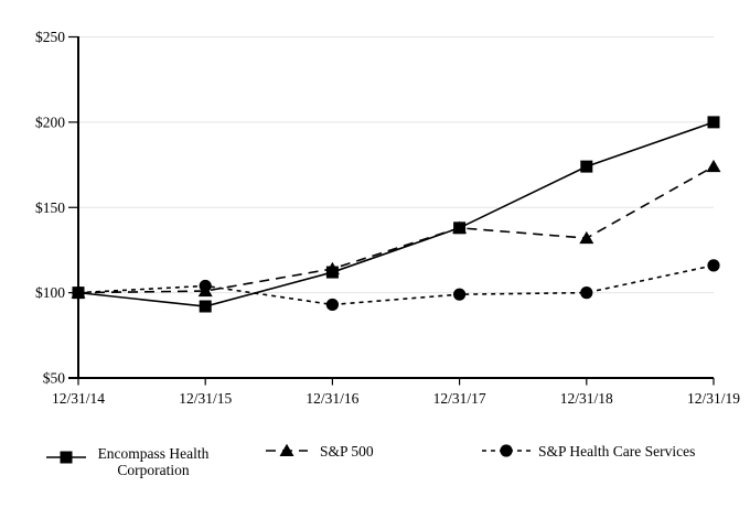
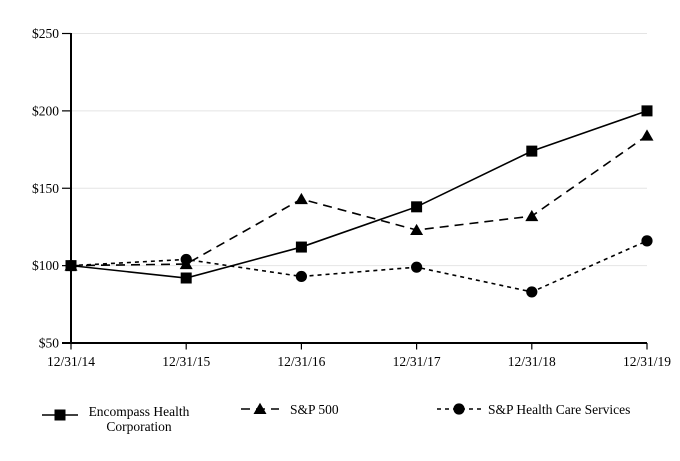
S&P 500/12/31/16: $114 -> $143
S&P 500/12/31/17: $138 -> $123
S&P Health Care Services/12/31/18: $100 -> $83
S&P 500/12/31/19: $174 -> $184
